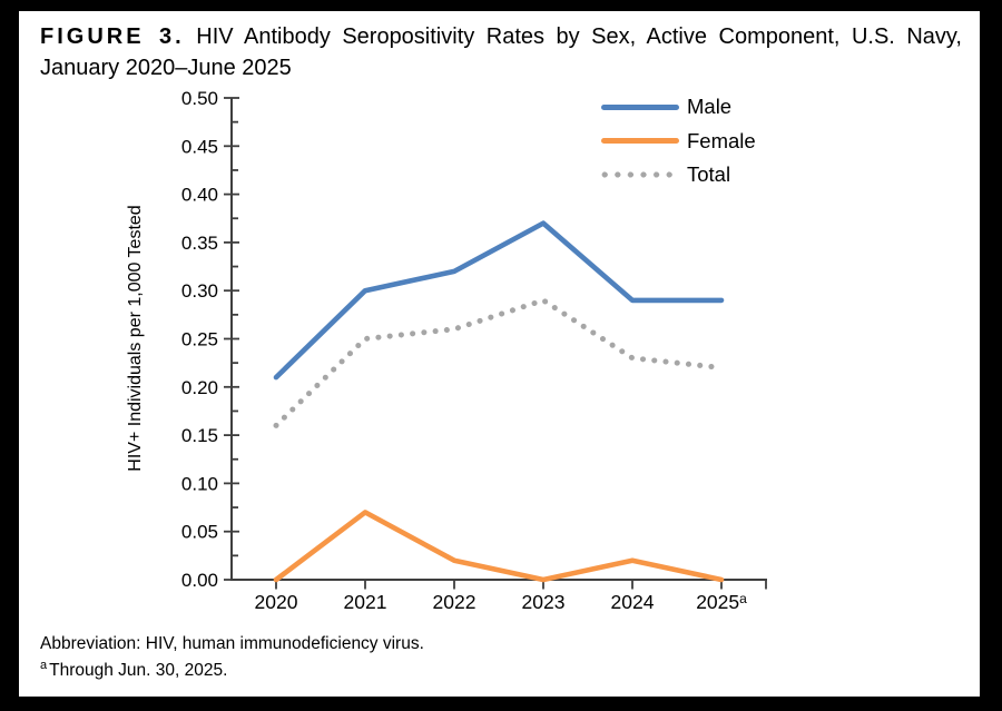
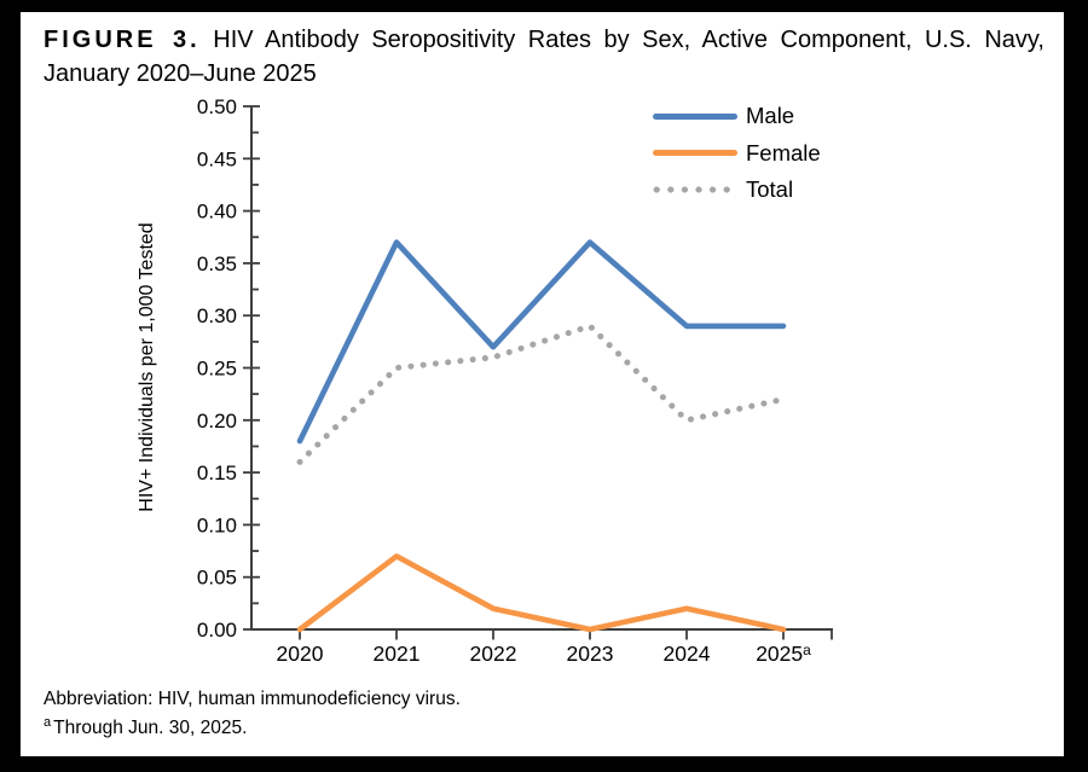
Male/2020: 0.21 -> 0.18
Male/2021: 0.30 -> 0.37
Male/2022: 0.32 -> 0.27
Total/2024: 0.23 -> 0.20
